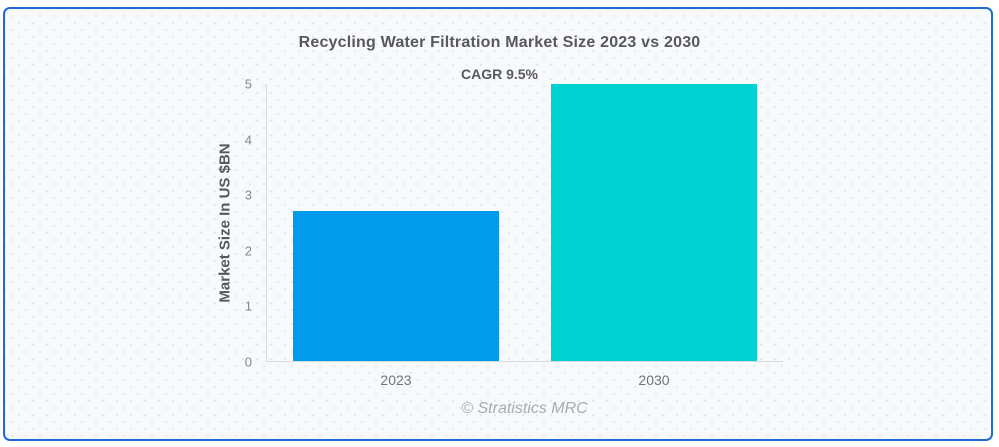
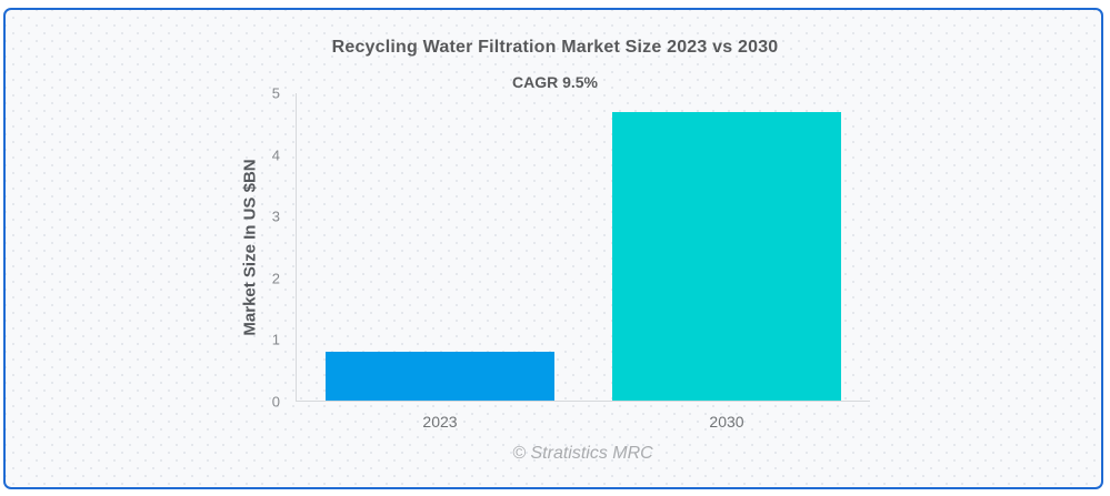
2023: 2.7 -> 0.8
2030: 5.0 -> 4.7
